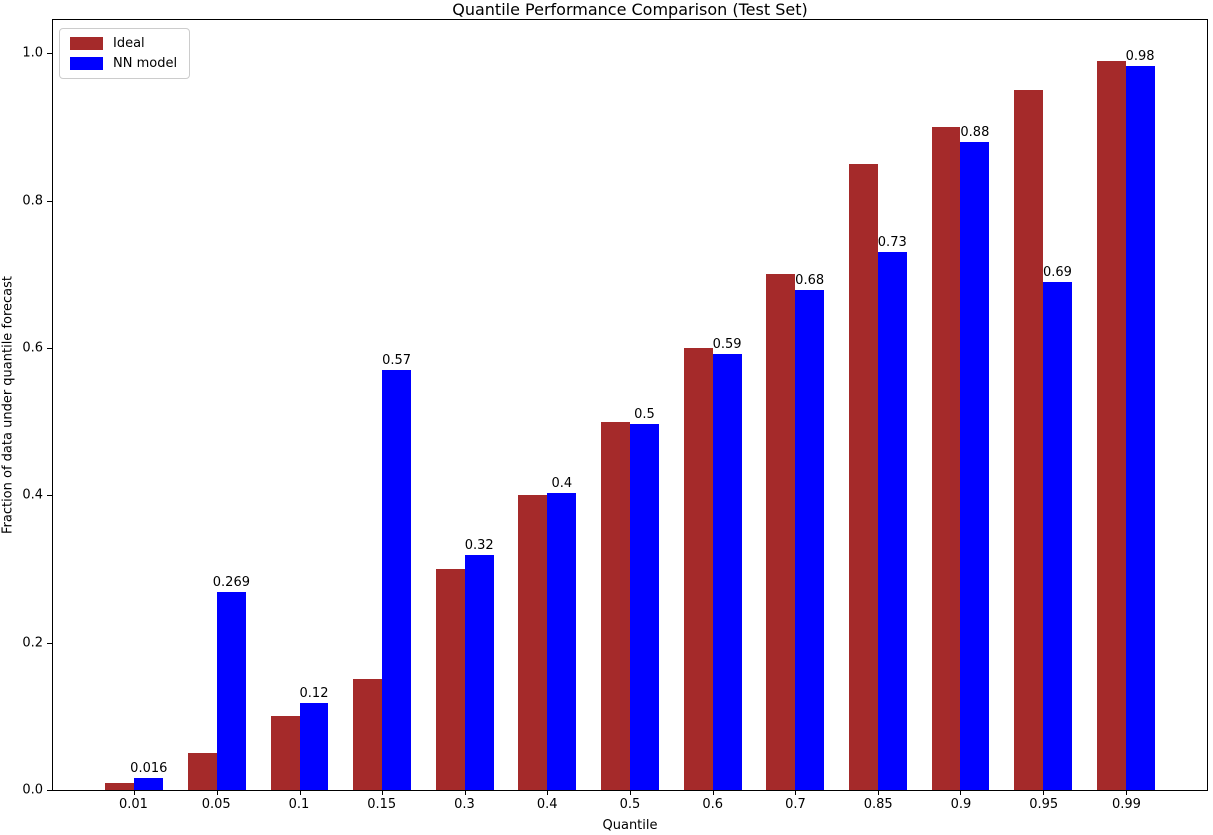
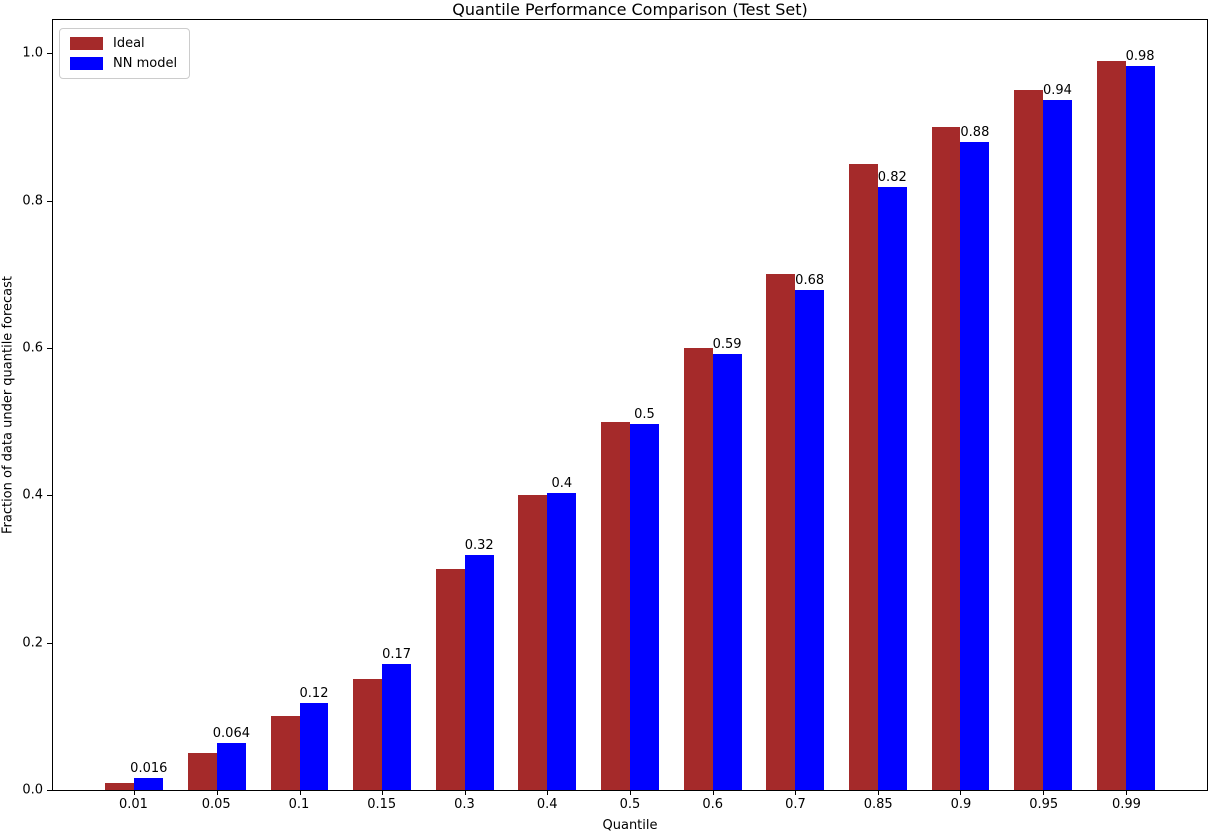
NN model/0.05: 0.269 -> 0.064
NN model/0.15: 0.57 -> 0.17
NN model/0.85: 0.73 -> 0.82
NN model/0.95: 0.69 -> 0.94
